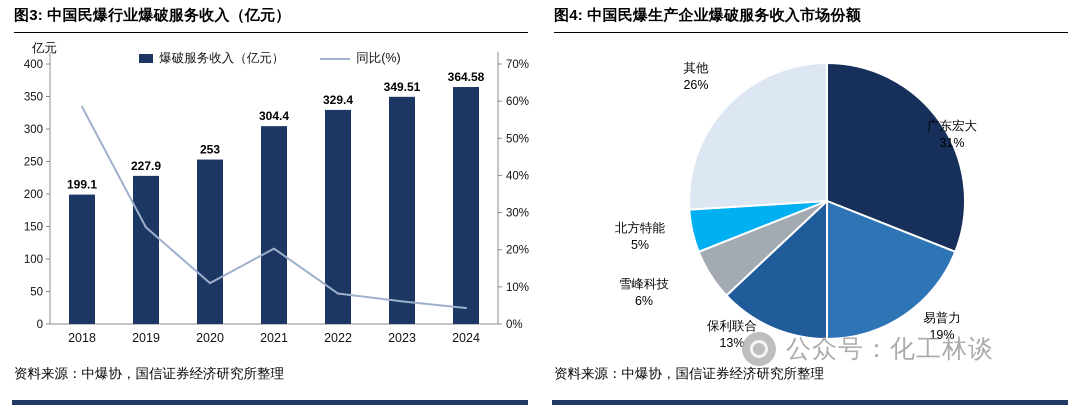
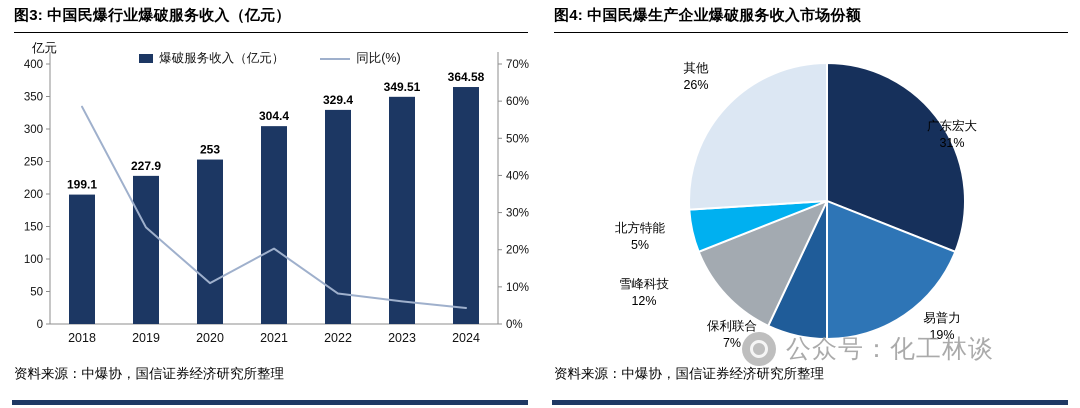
图4: 中国民爆生产企业爆破服务收入市场份额/保利联合: 13% -> 7%
图4: 中国民爆生产企业爆破服务收入市场份额/雪峰科技: 6% -> 12%
